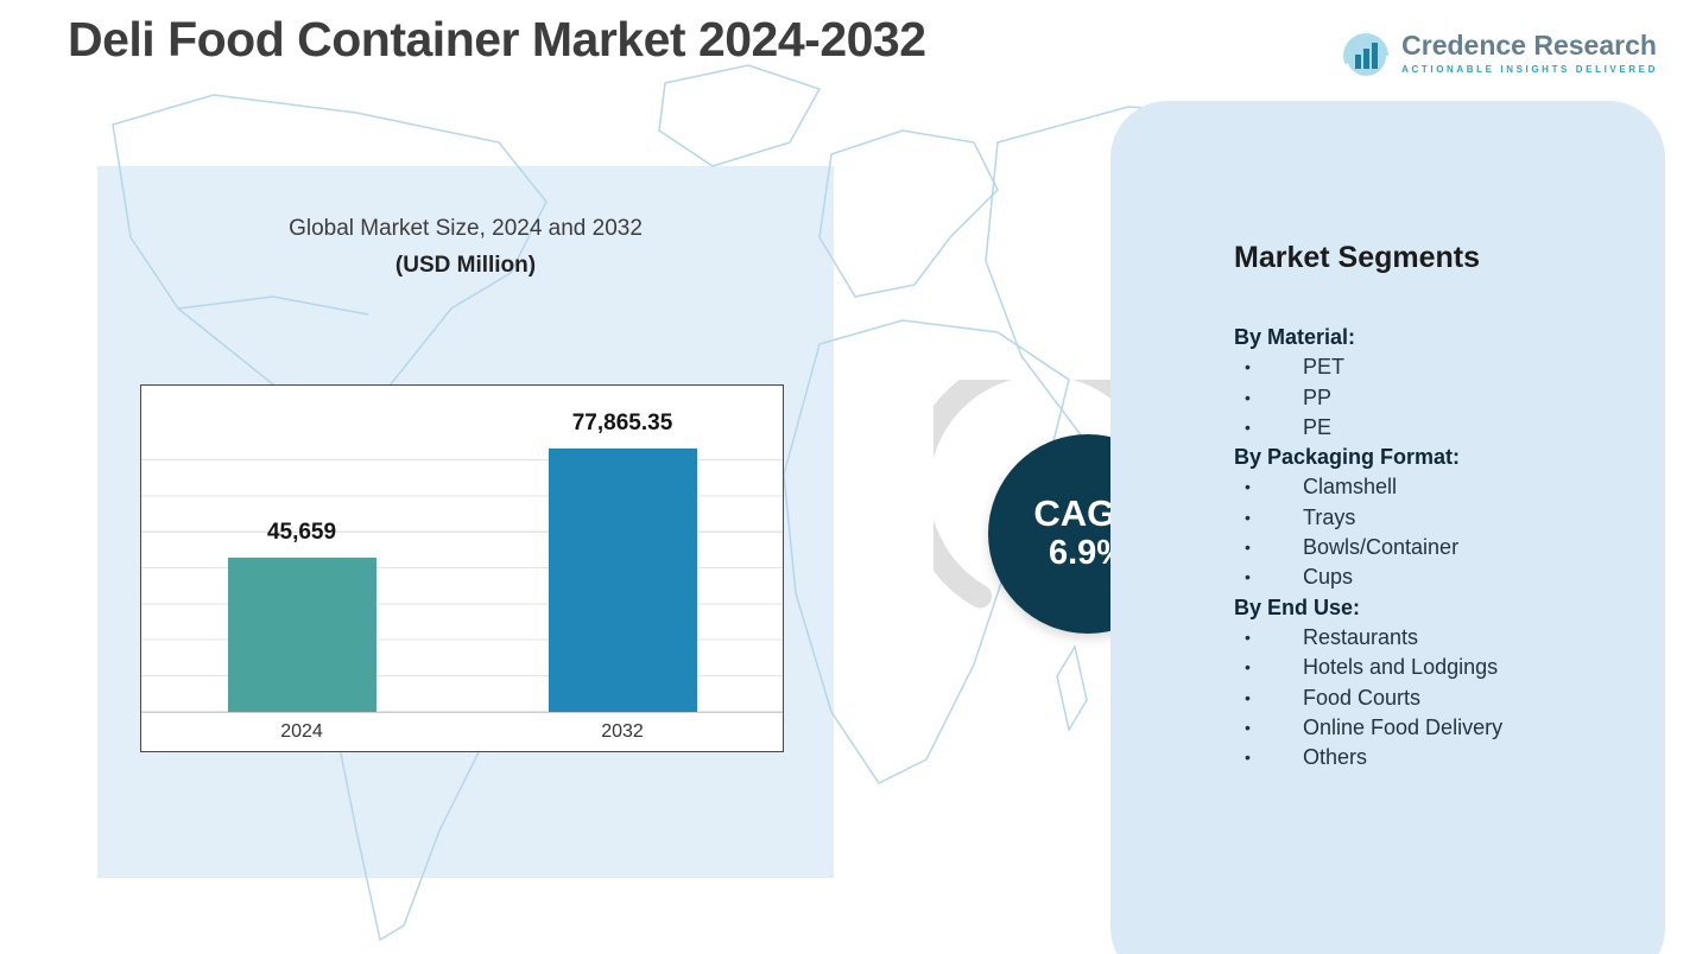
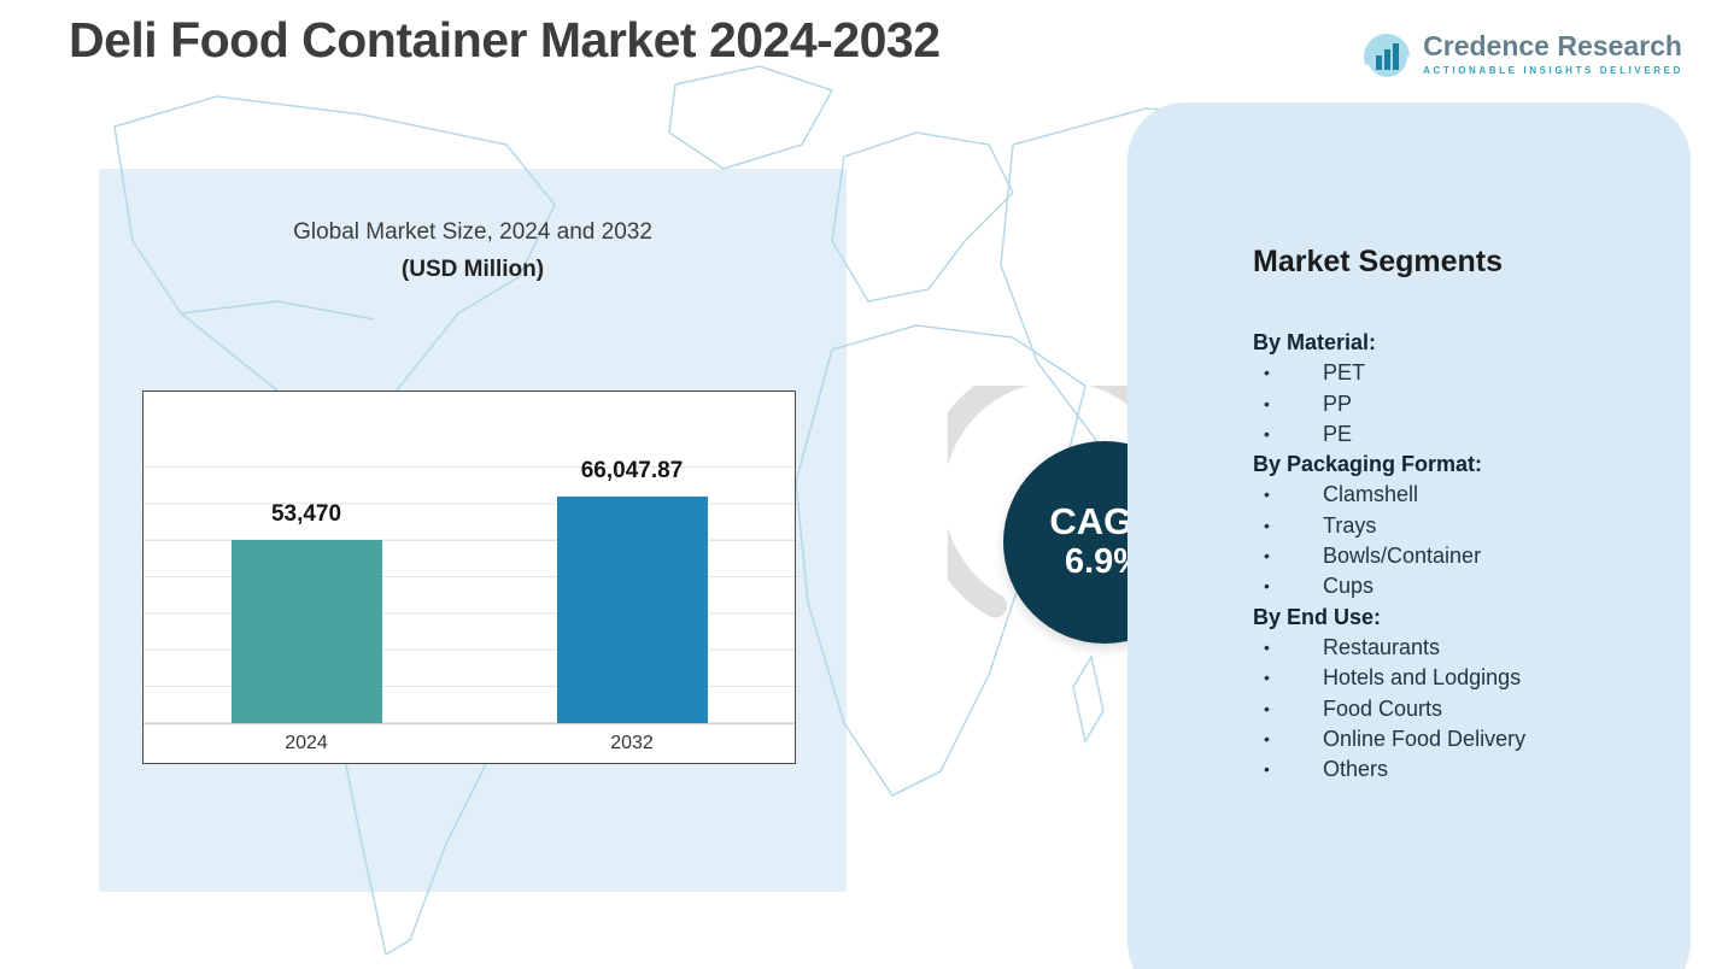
2024: 45,659 -> 53,470
2032: 77,865.35 -> 66,047.87
